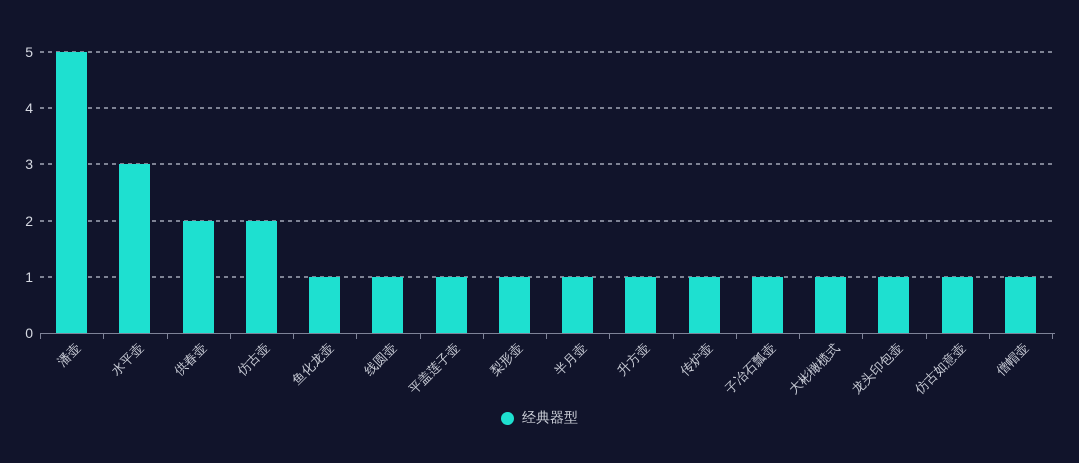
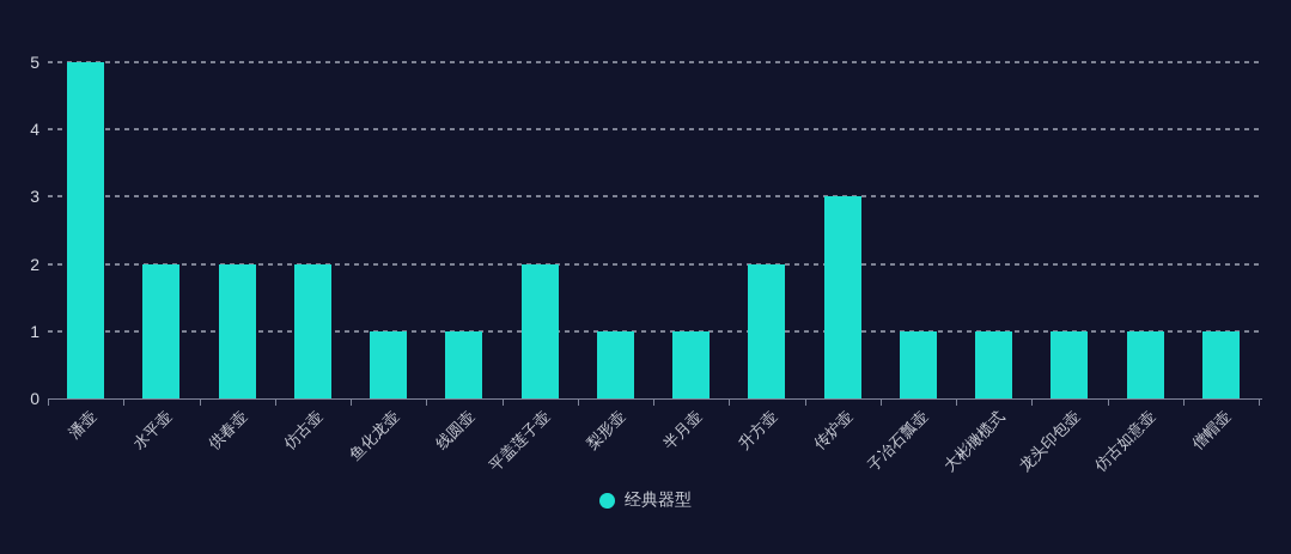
水平壶: 3 -> 2
平盖莲子壶: 1 -> 2
升方壶: 1 -> 2
传炉壶: 1 -> 3
